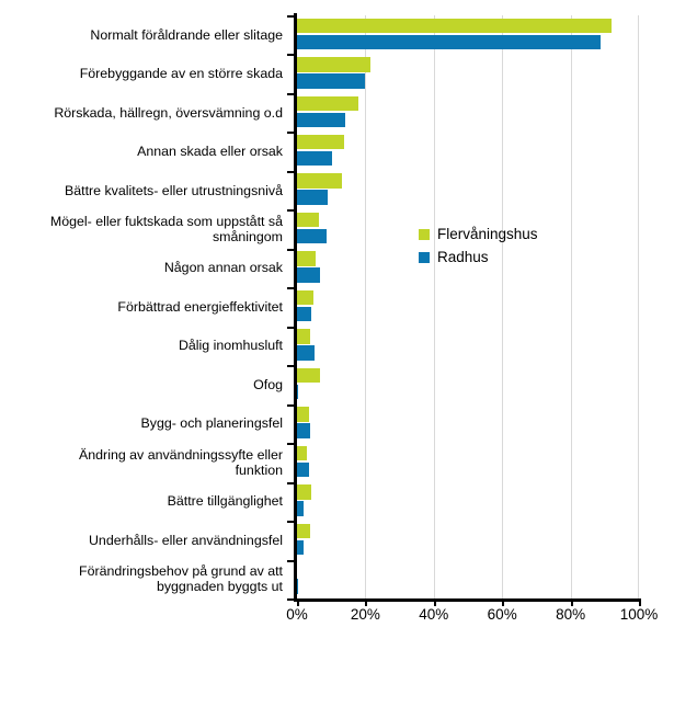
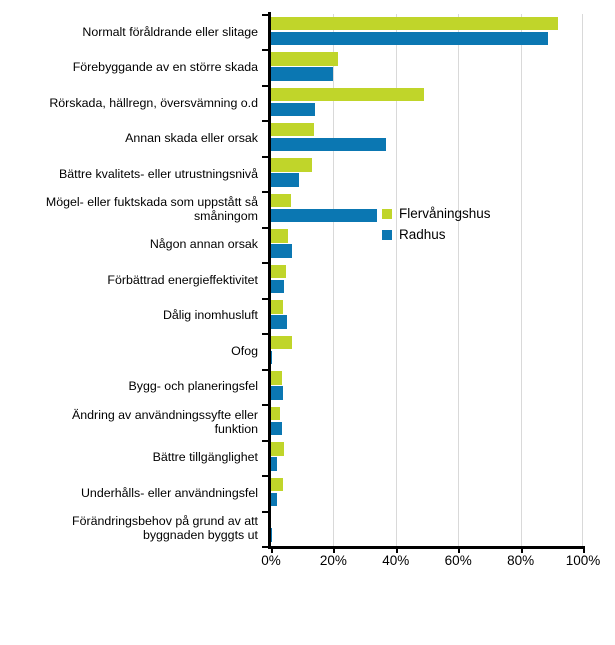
Flervåningshus/Rörskada, hällregn, översvämning o.d: 18% -> 49%
Radhus/Annan skada eller orsak: 10% -> 37%
Radhus/Mögel- eller fuktskada som uppstått så småningom: 9% -> 34%
